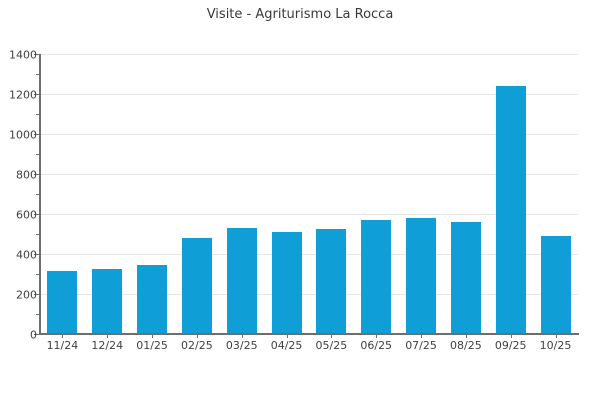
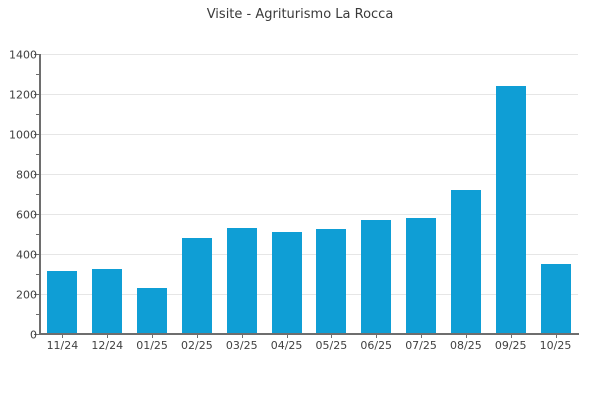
01/25: 340 -> 230
08/25: 560 -> 720
10/25: 490 -> 350
